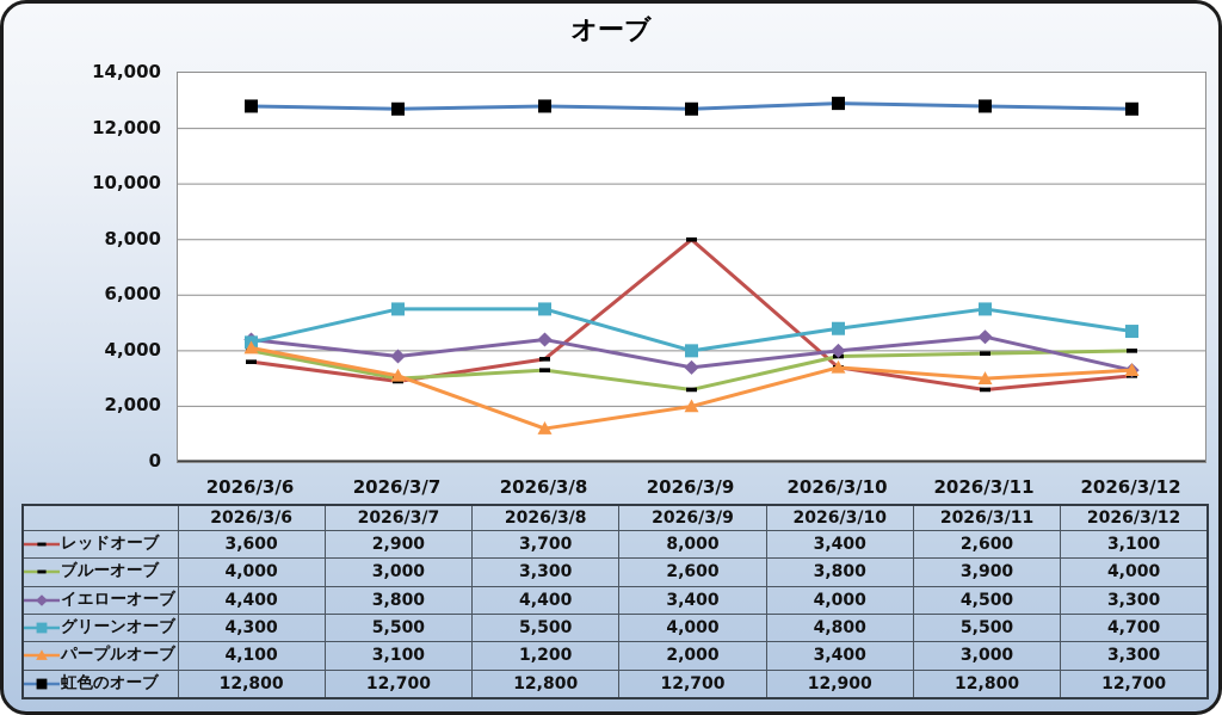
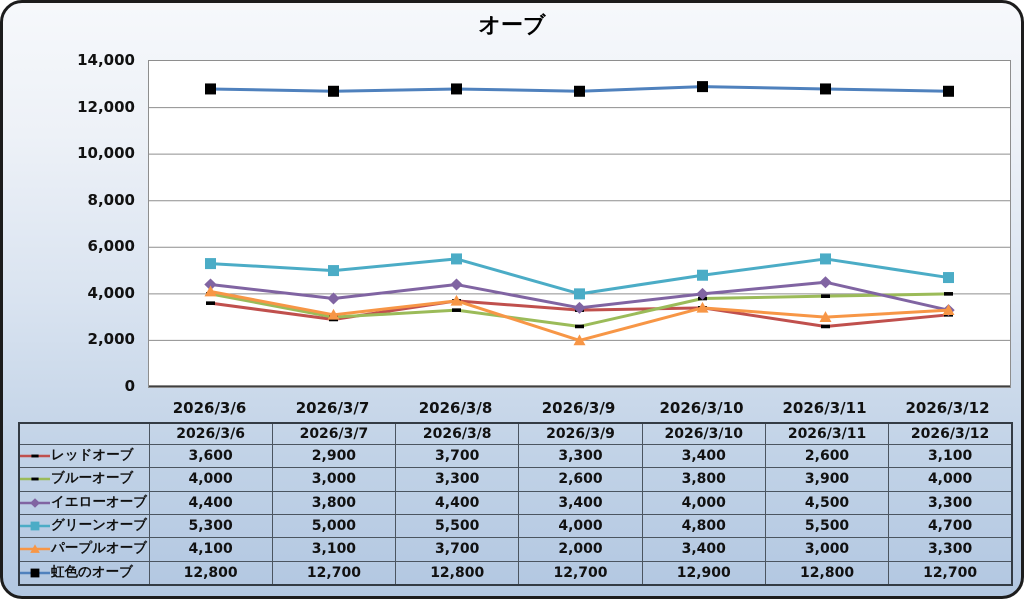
グリーンオーブ/2026/3/6: 4,300 -> 5,300
グリーンオーブ/2026/3/7: 5,500 -> 5,000
パープルオーブ/2026/3/8: 1,200 -> 3,700
レッドオーブ/2026/3/9: 8,000 -> 3,300
